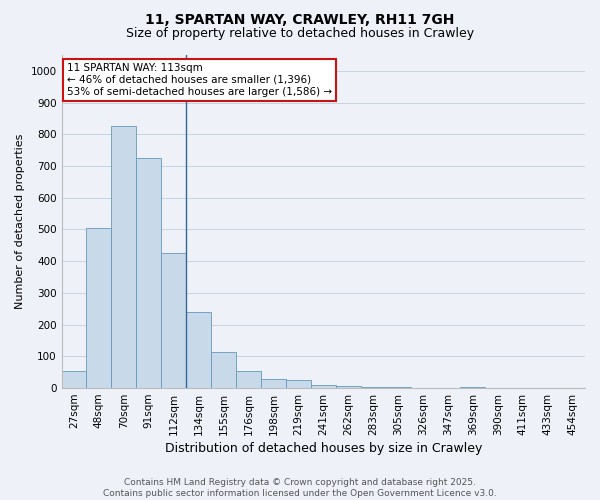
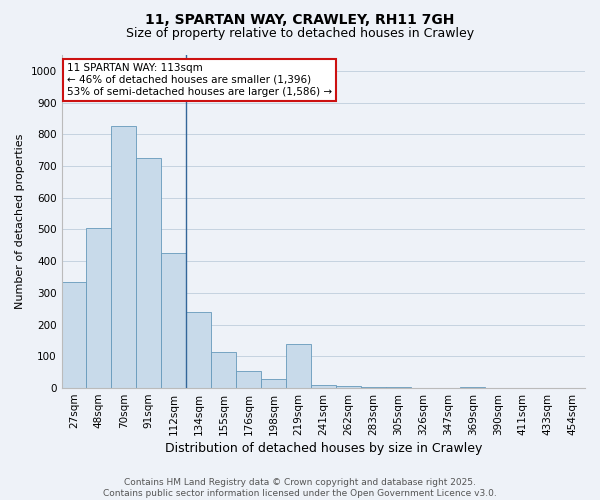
27sqm: 55 -> 335
219sqm: 25 -> 140
